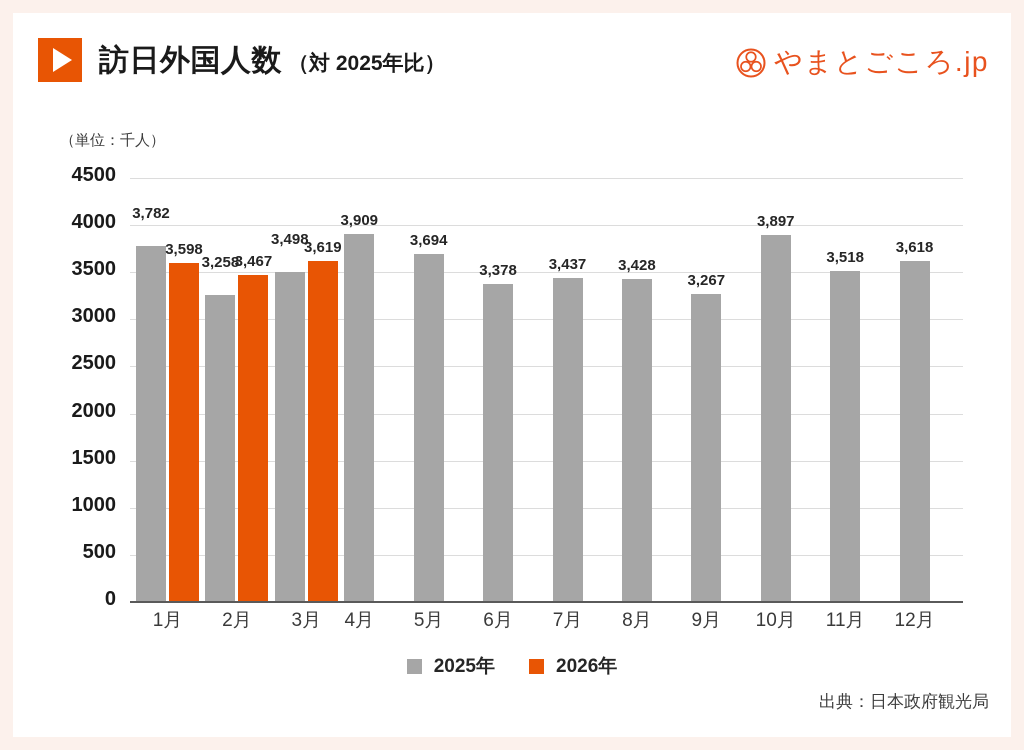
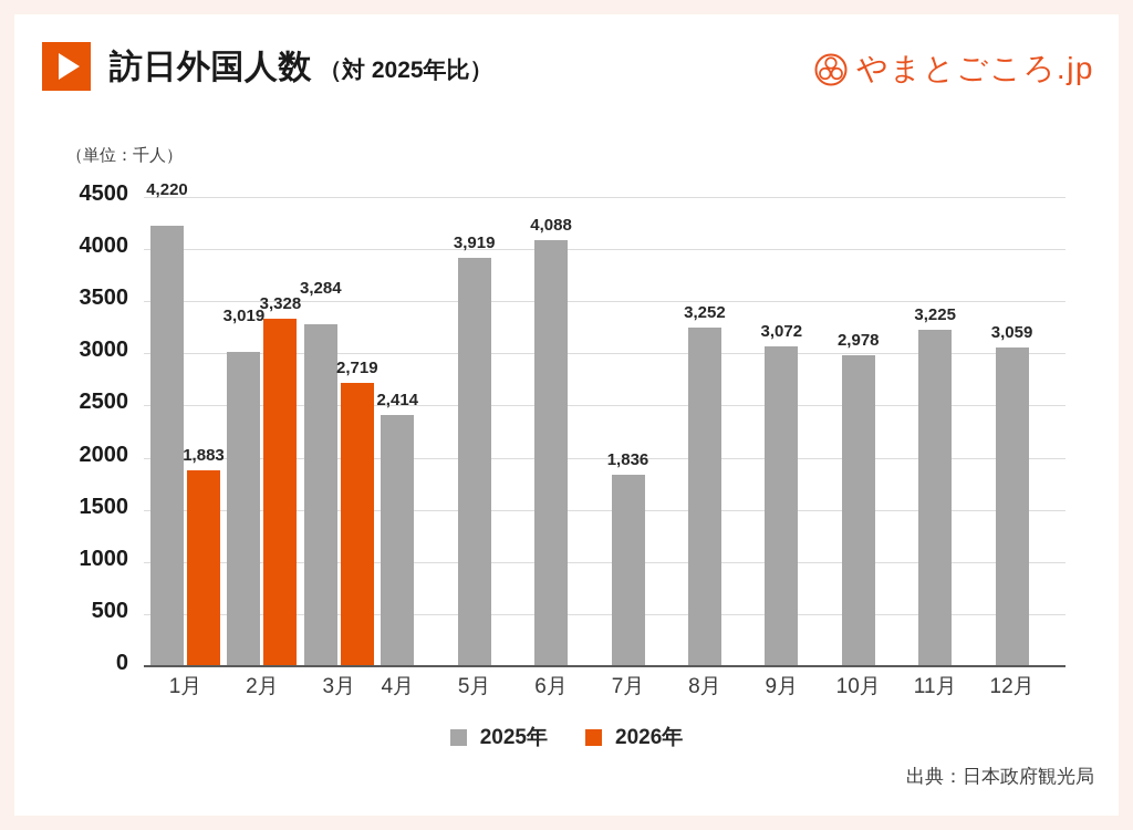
2025年/1月: 3,782 -> 4,220
2026年/1月: 3,598 -> 1,883
2025年/2月: 3,258 -> 3,019
2026年/2月: 3,467 -> 3,328
2025年/3月: 3,498 -> 3,284
2026年/3月: 3,619 -> 2,719
2025年/4月: 3,909 -> 2,414
2025年/5月: 3,694 -> 3,919
2025年/6月: 3,378 -> 4,088
2025年/7月: 3,437 -> 1,836
2025年/8月: 3,428 -> 3,252
2025年/9月: 3,267 -> 3,072
2025年/10月: 3,897 -> 2,978
2025年/11月: 3,518 -> 3,225
2025年/12月: 3,618 -> 3,059
